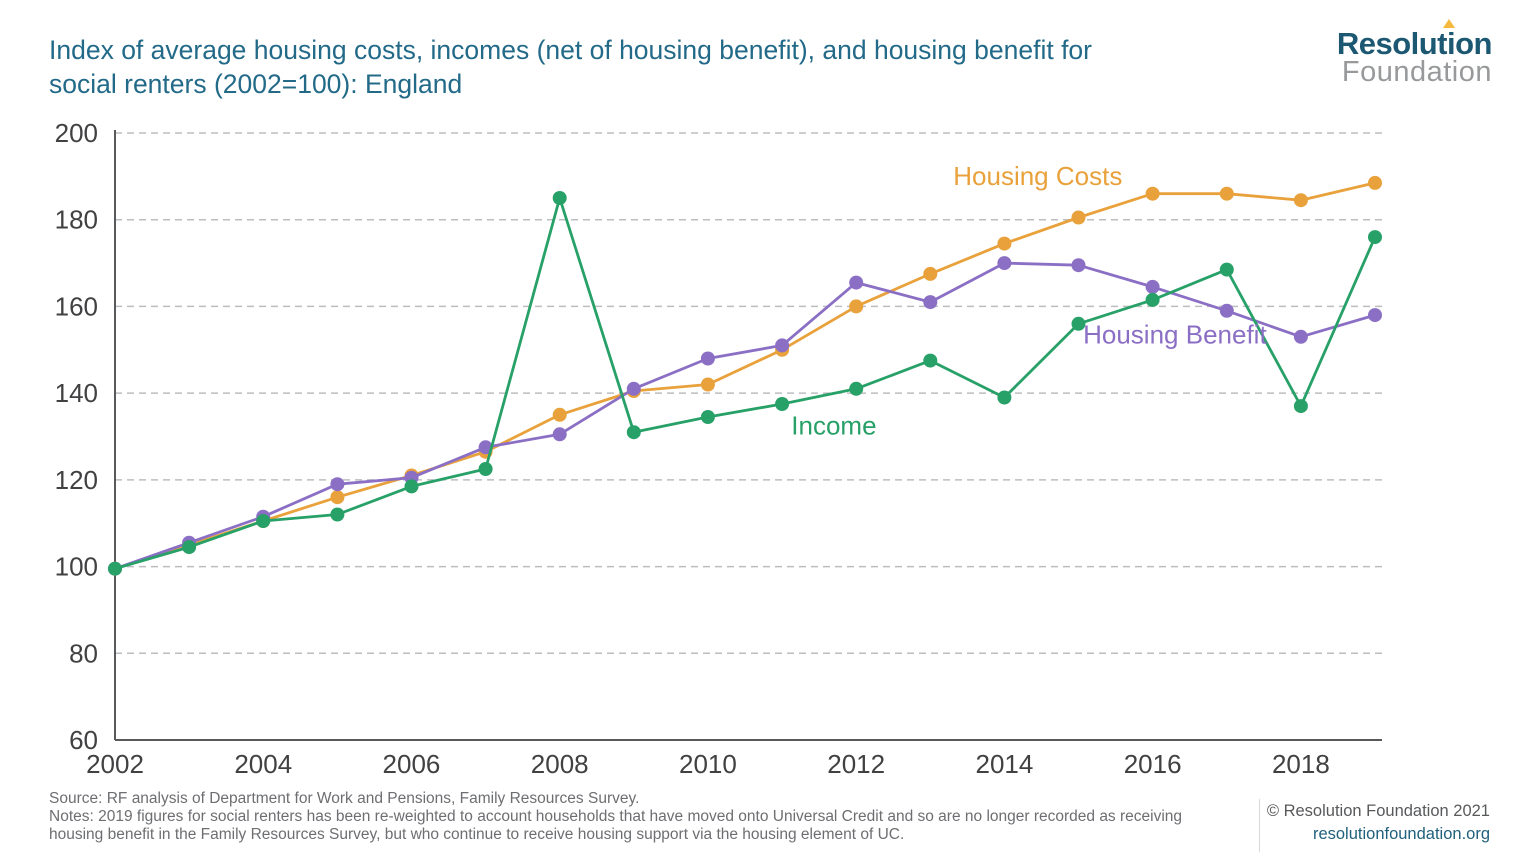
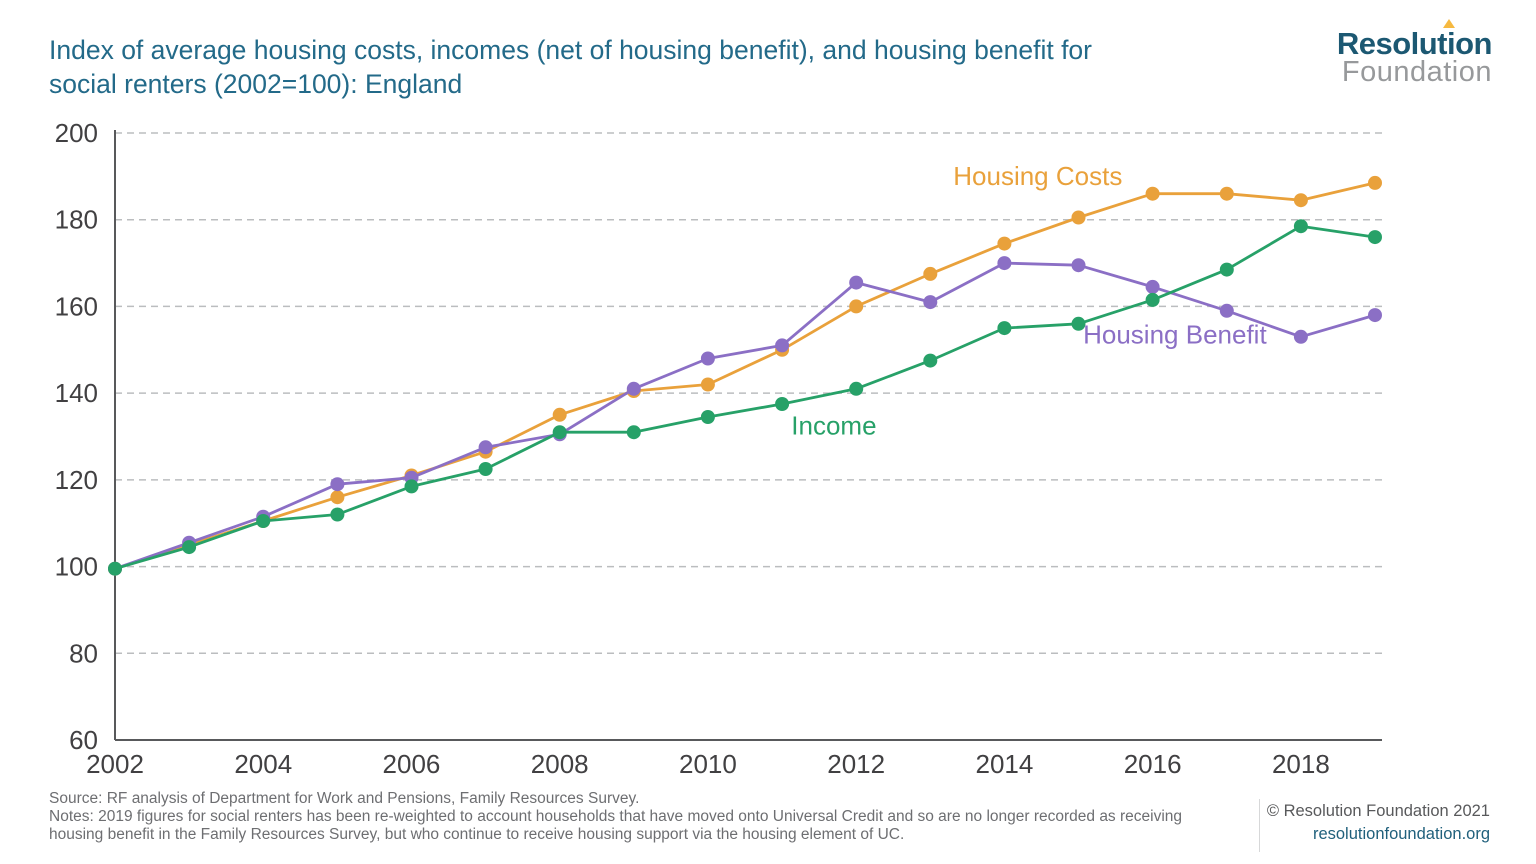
Income/2008: 185 -> 131
Income/2014: 139 -> 155
Income/2018: 137 -> 178
